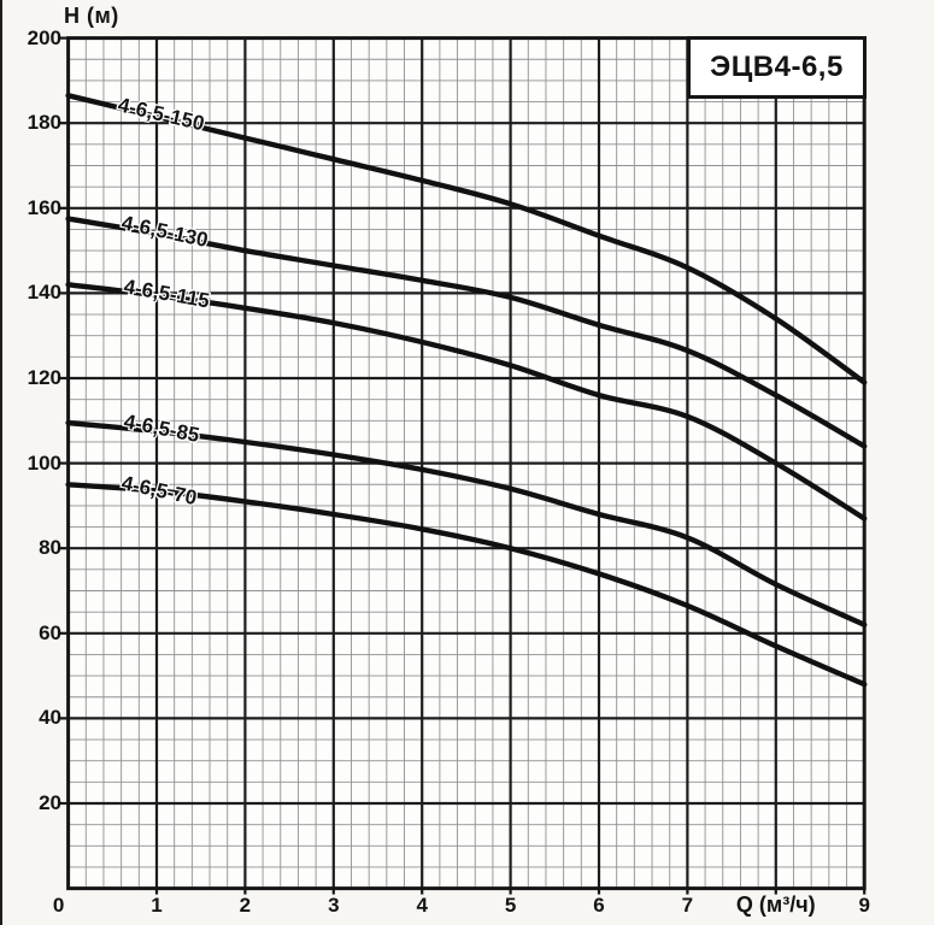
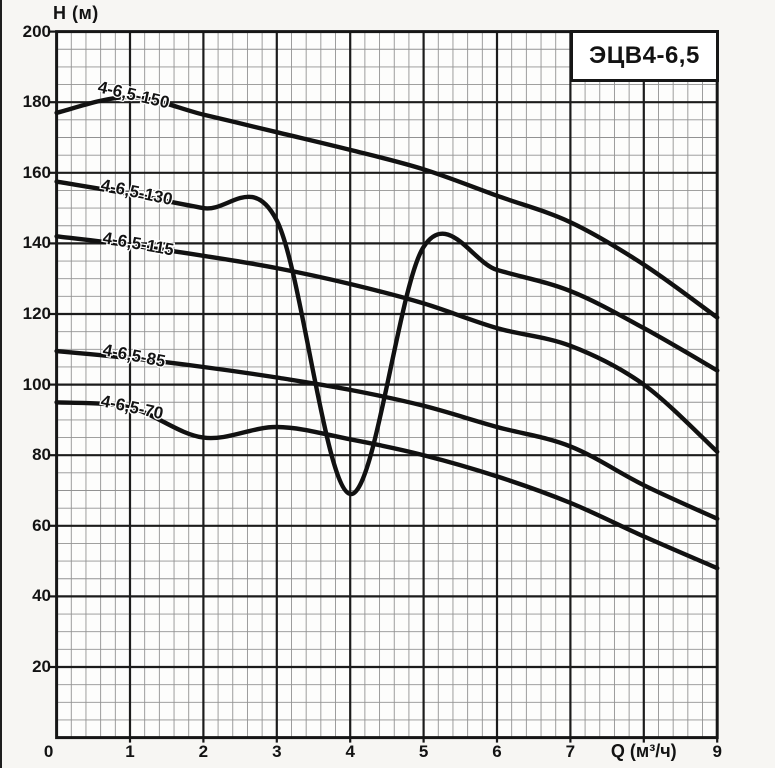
4-6,5-150/0: 186 -> 177
4-6,5-70/2: 91 -> 85
4-6,5-130/4: 143 -> 69
4-6,5-115/9: 87 -> 81
